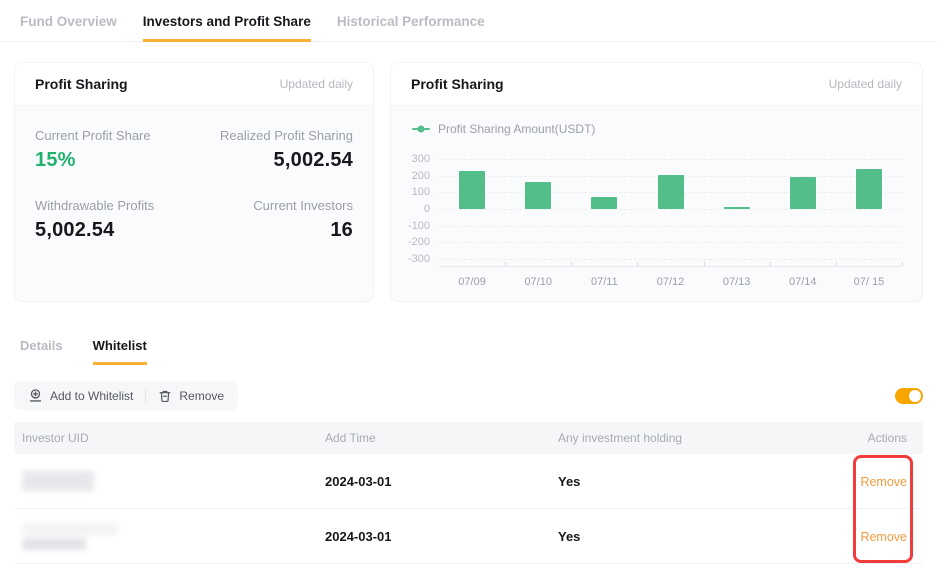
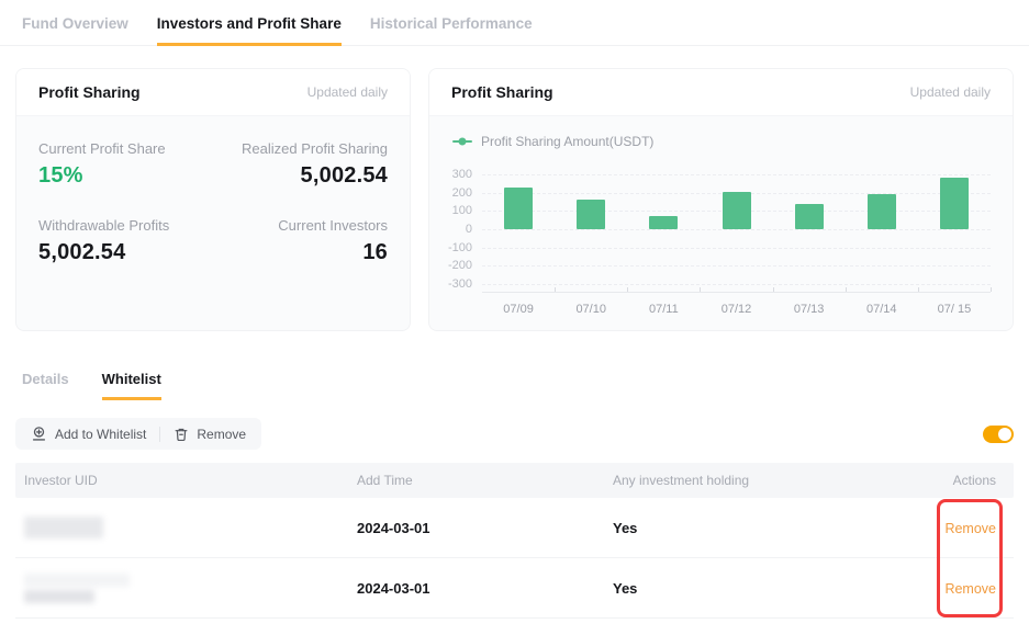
07/13: 10 -> 140
07/ 15: 240 -> 280
